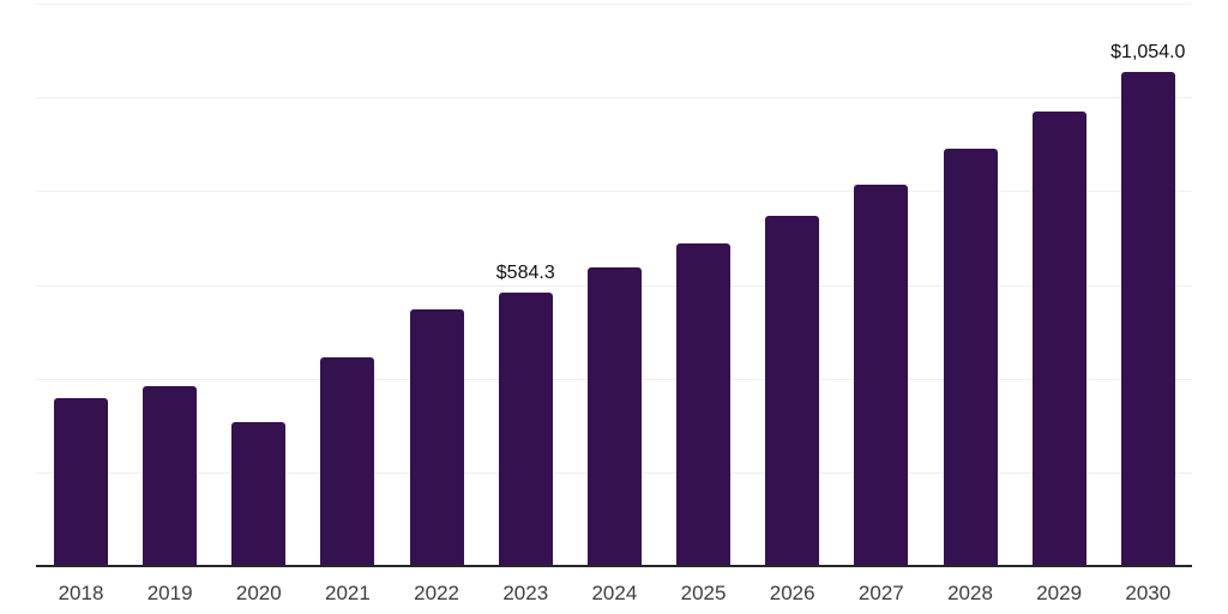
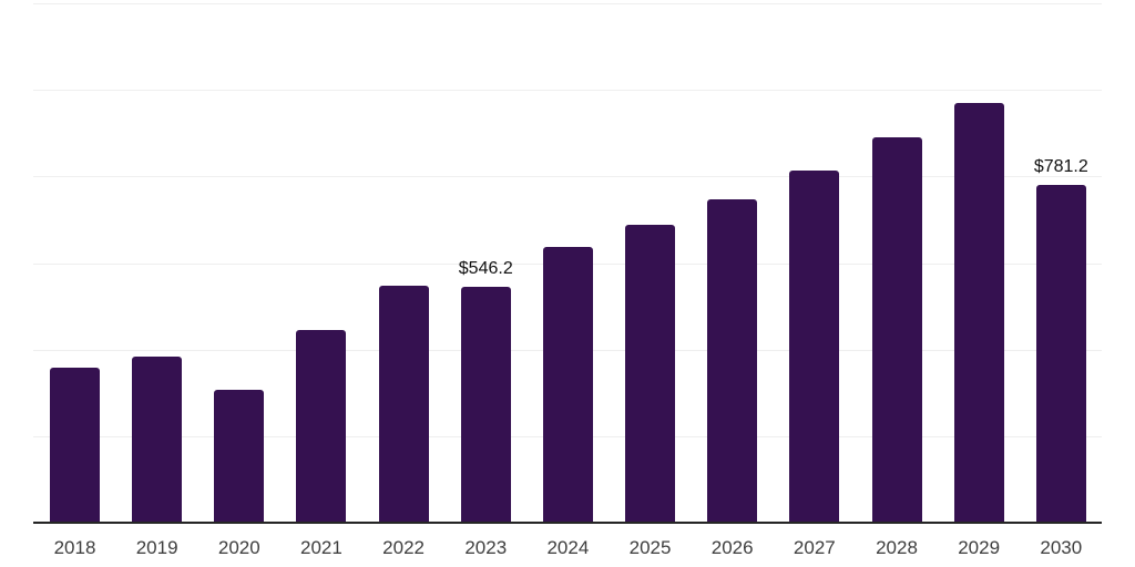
2023: $584.3 -> $546.2
2030: $1,054.0 -> $781.2
